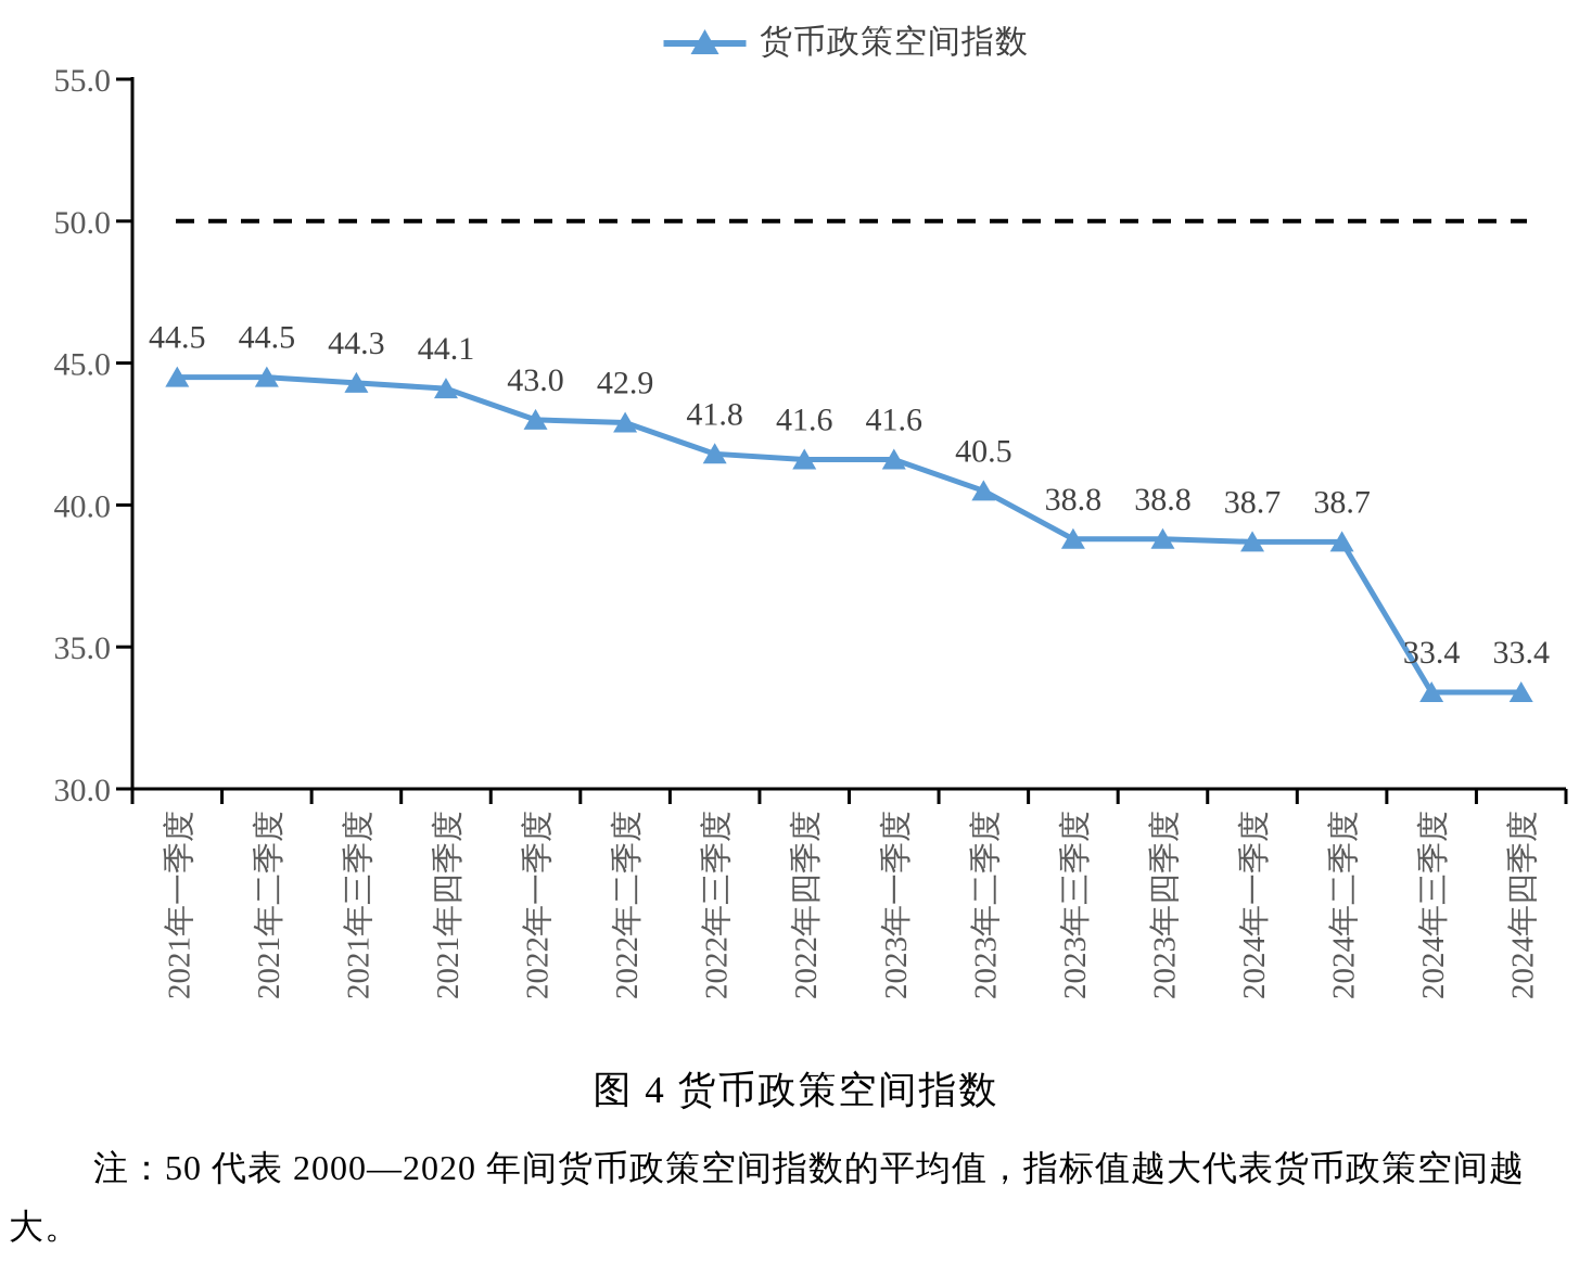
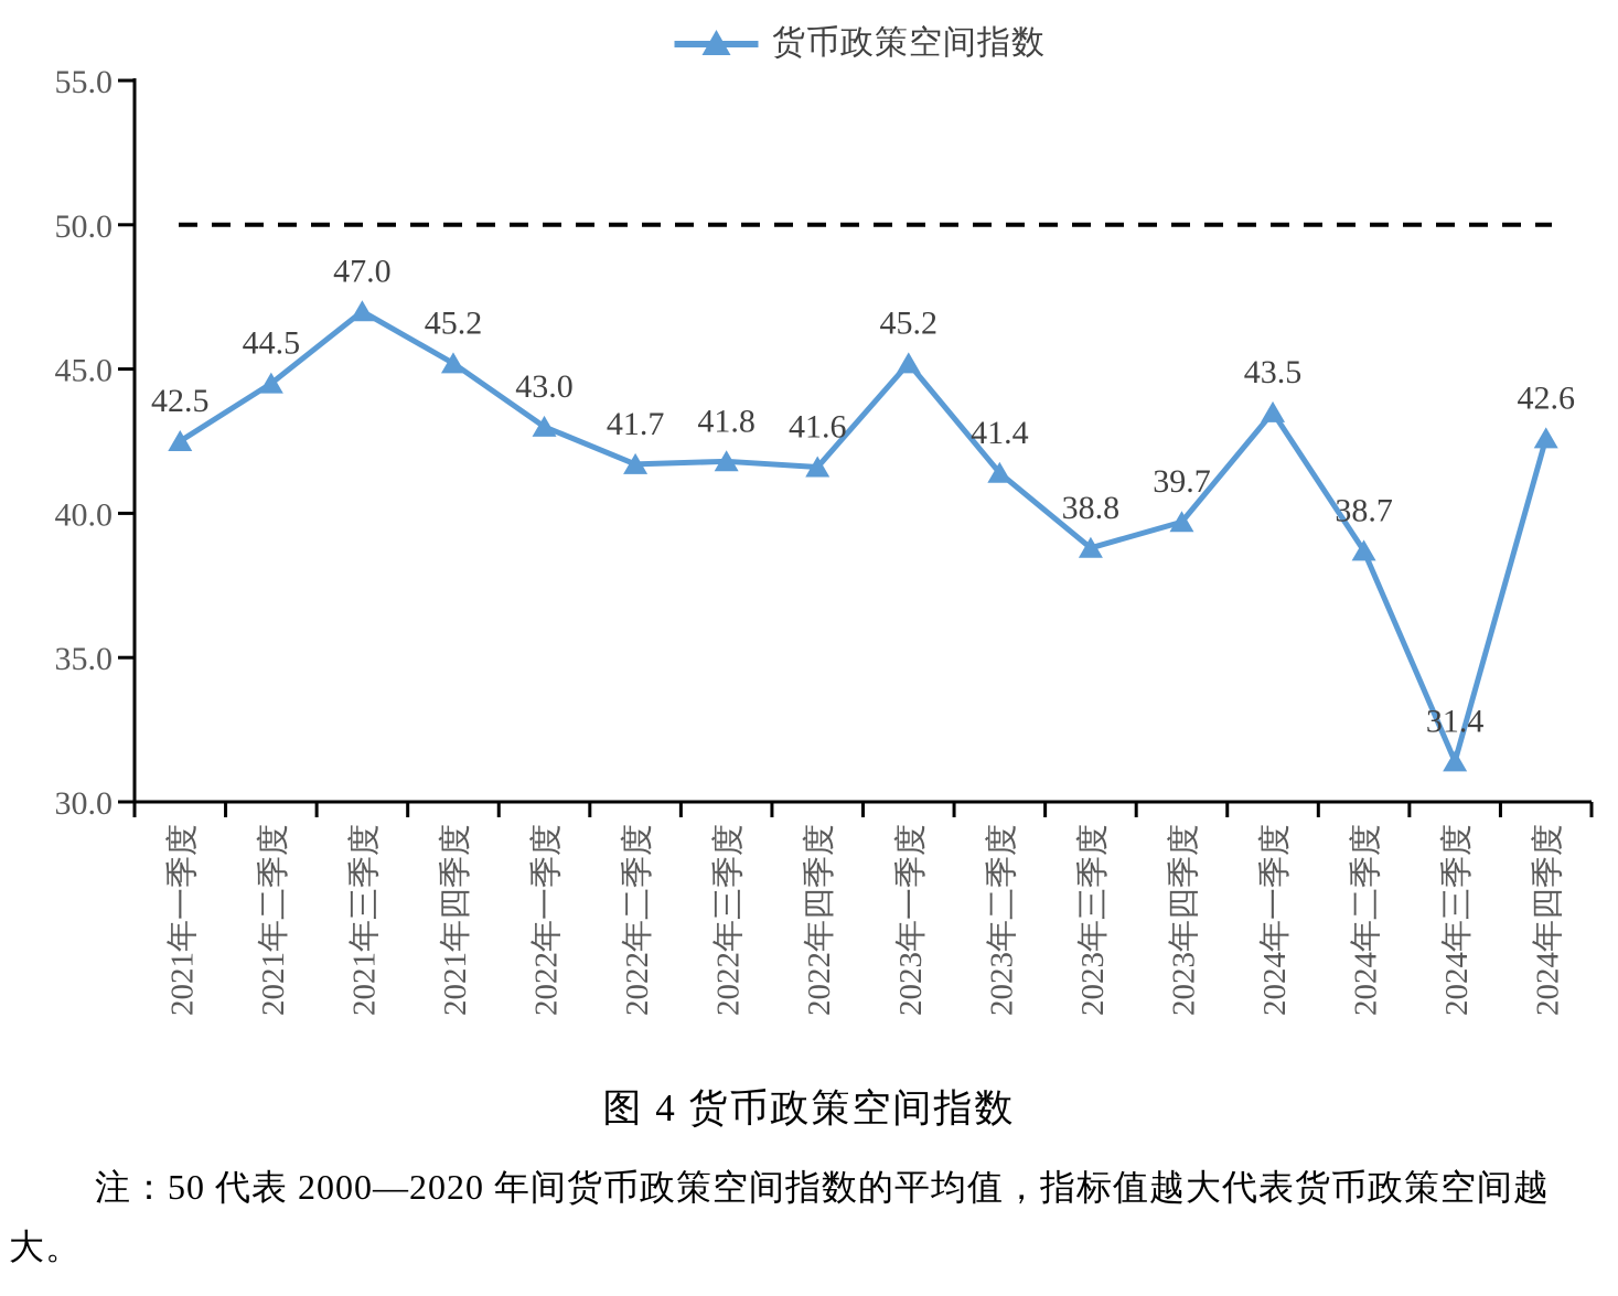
2021年一季度: 44.5 -> 42.5
2021年三季度: 44.3 -> 47.0
2021年四季度: 44.1 -> 45.2
2022年二季度: 42.9 -> 41.7
2023年一季度: 41.6 -> 45.2
2023年二季度: 40.5 -> 41.4
2023年四季度: 38.8 -> 39.7
2024年一季度: 38.7 -> 43.5
2024年三季度: 33.4 -> 31.4
2024年四季度: 33.4 -> 42.6
